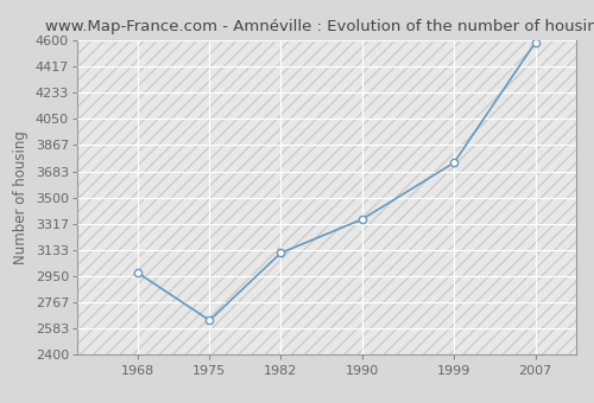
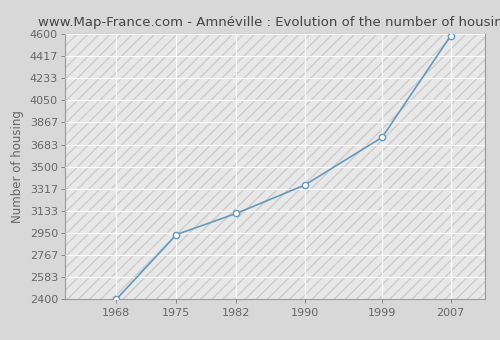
1968: 2970 -> 2400
1975: 2640 -> 2940
